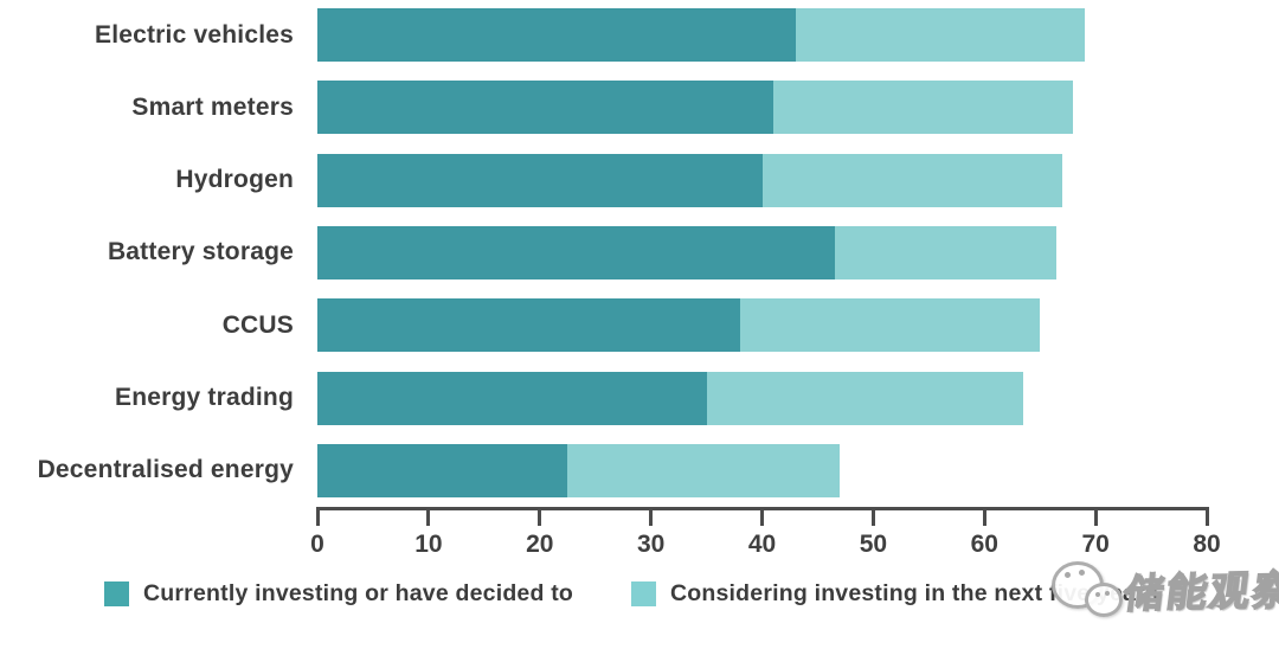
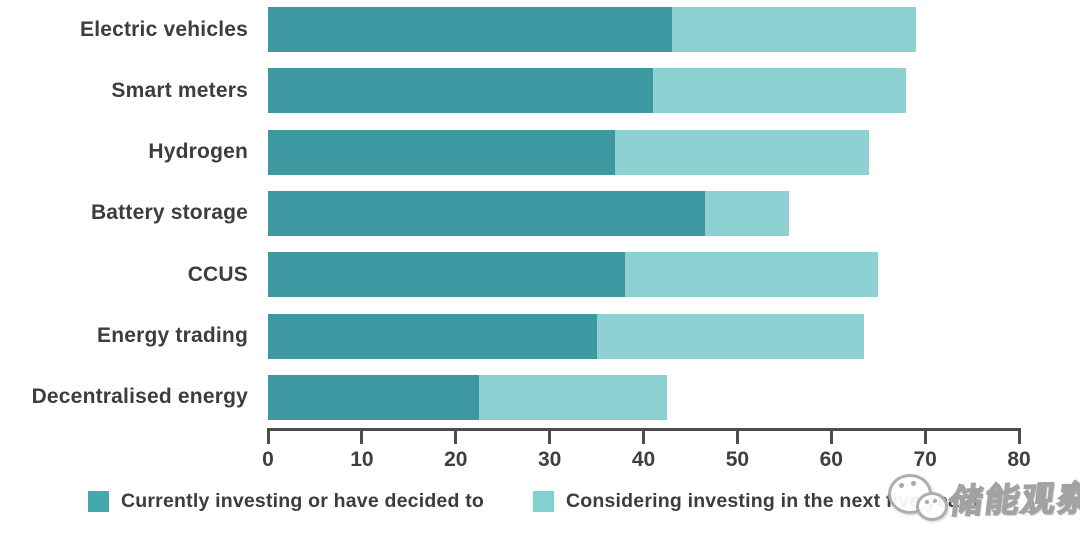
Currently investing or have decided to/Hydrogen: 40 -> 37
Considering investing in the next five years/Battery storage: 20 -> 9
Considering investing in the next five years/Decentralised energy: 24 -> 20
